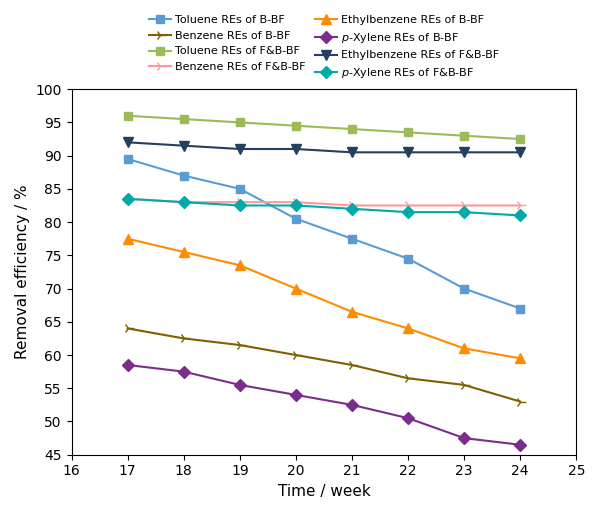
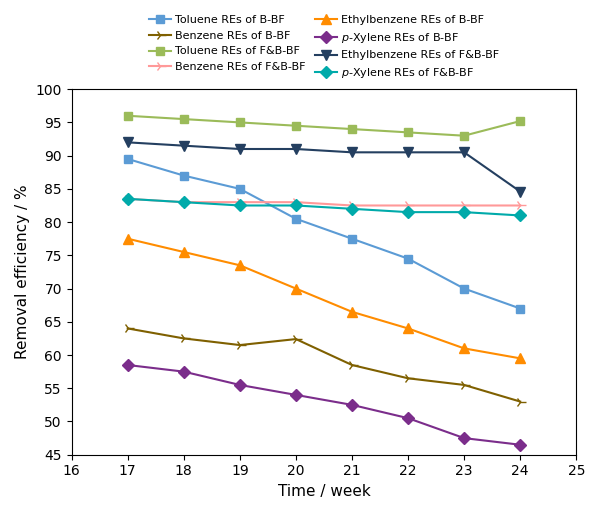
Benzene REs of B-BF/20: 60.0 -> 62.4
Toluene REs of F&B-BF/24: 92.5 -> 95.2
Ethylbenzene REs of F&B-BF/24: 90.5 -> 84.6
